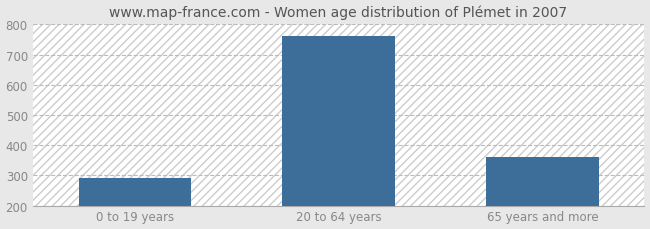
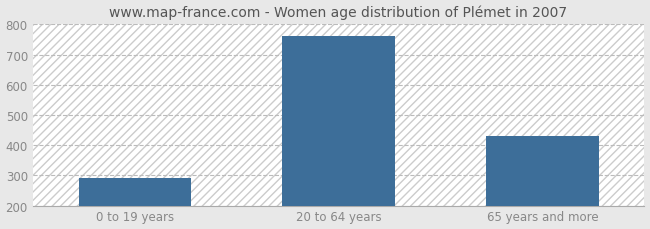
65 years and more: 360 -> 430
